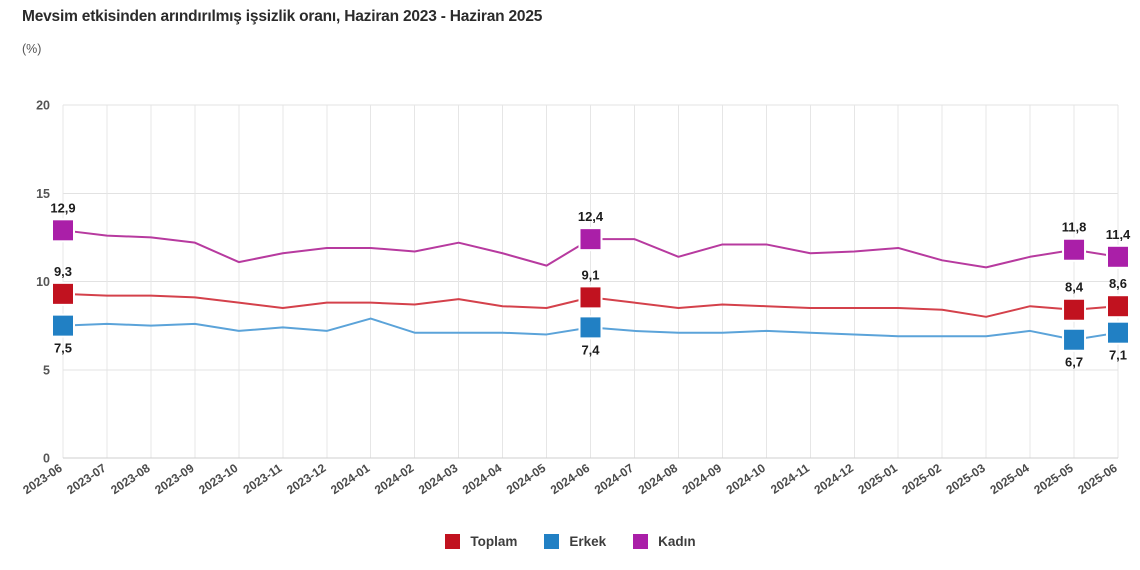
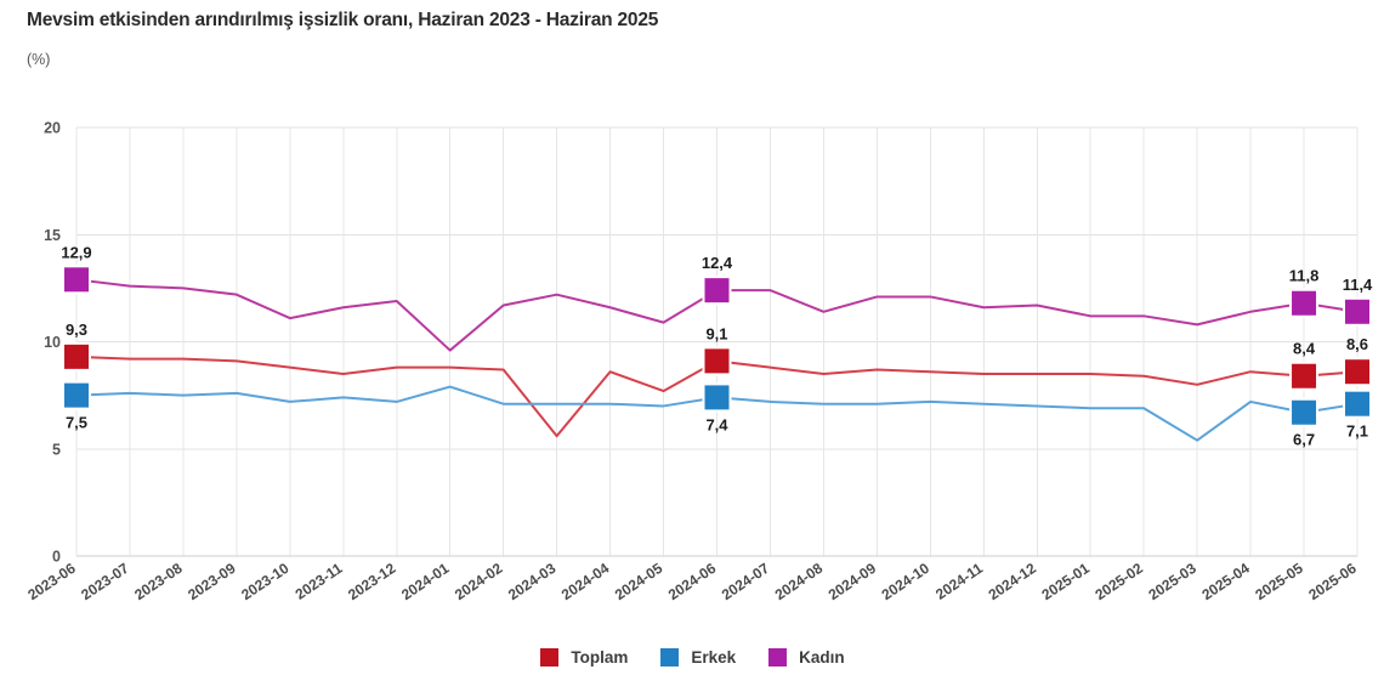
Kadın/2024-01: 11.9 -> 9.6
Toplam/2024-03: 9.0 -> 5.6
Toplam/2024-05: 8.5 -> 7.7
Kadın/2025-01: 11.9 -> 11.2
Erkek/2025-03: 6.9 -> 5.4
